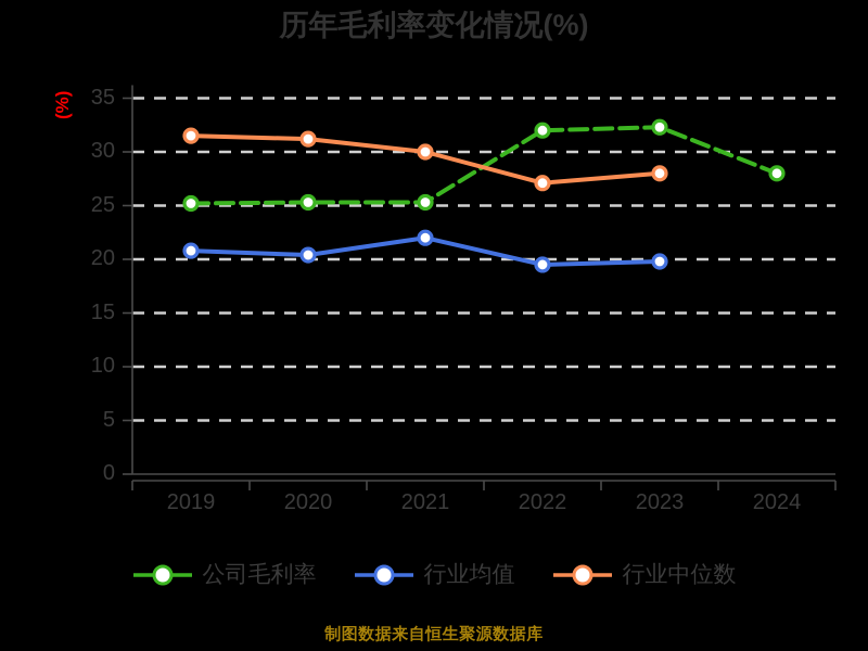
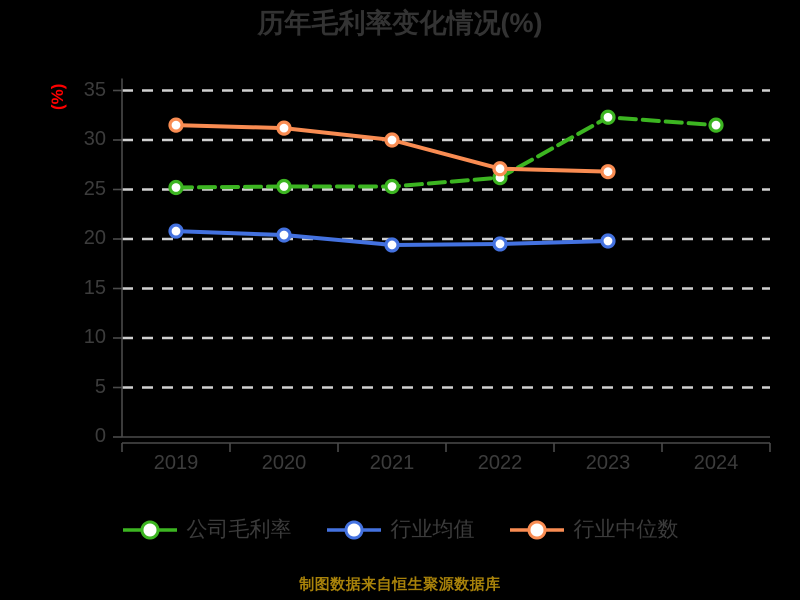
行业均值/2021: 22 -> 19
公司毛利率/2022: 32 -> 26
行业中位数/2023: 28 -> 27
公司毛利率/2024: 28 -> 32
